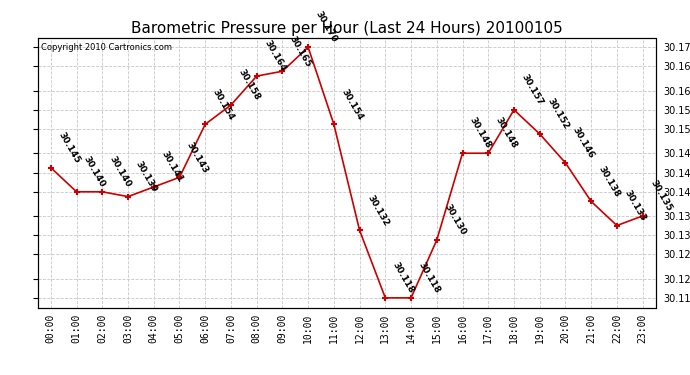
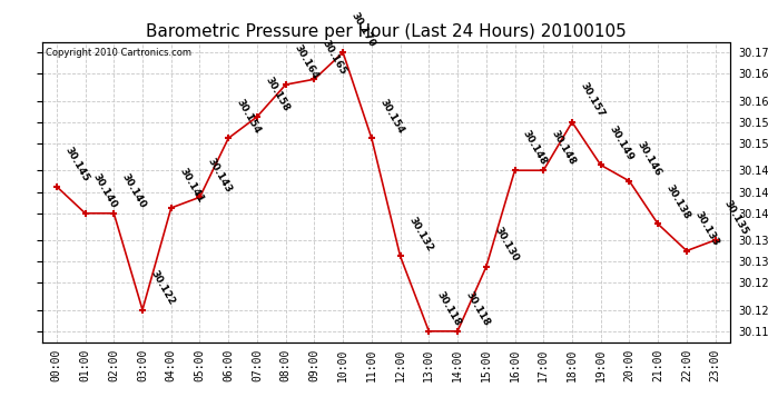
03:00: 30.139 -> 30.122
19:00: 30.152 -> 30.149
